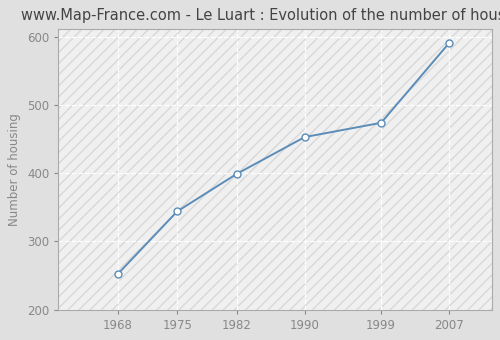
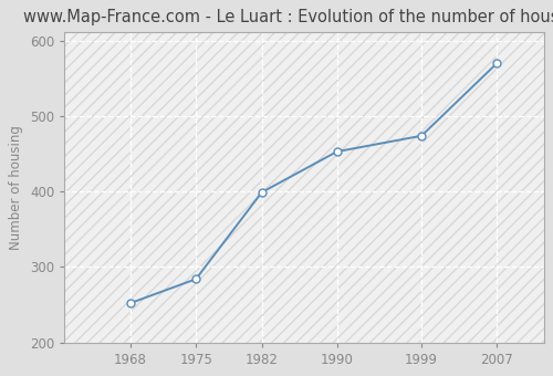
1975: 344 -> 284
2007: 591 -> 570
